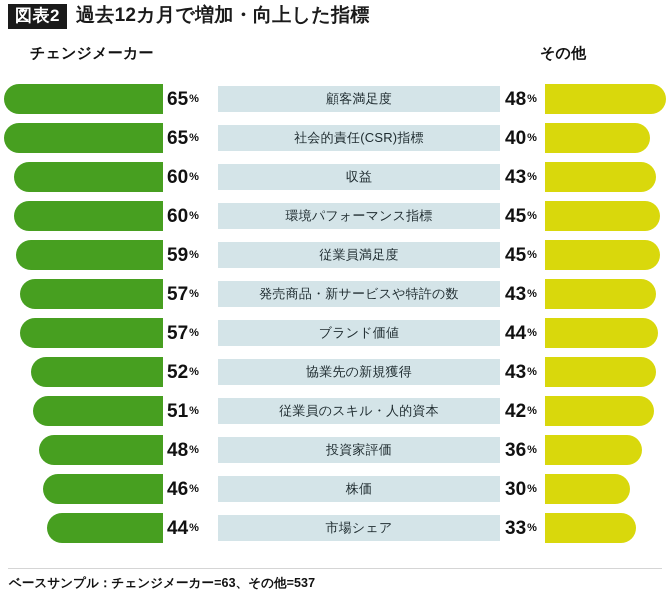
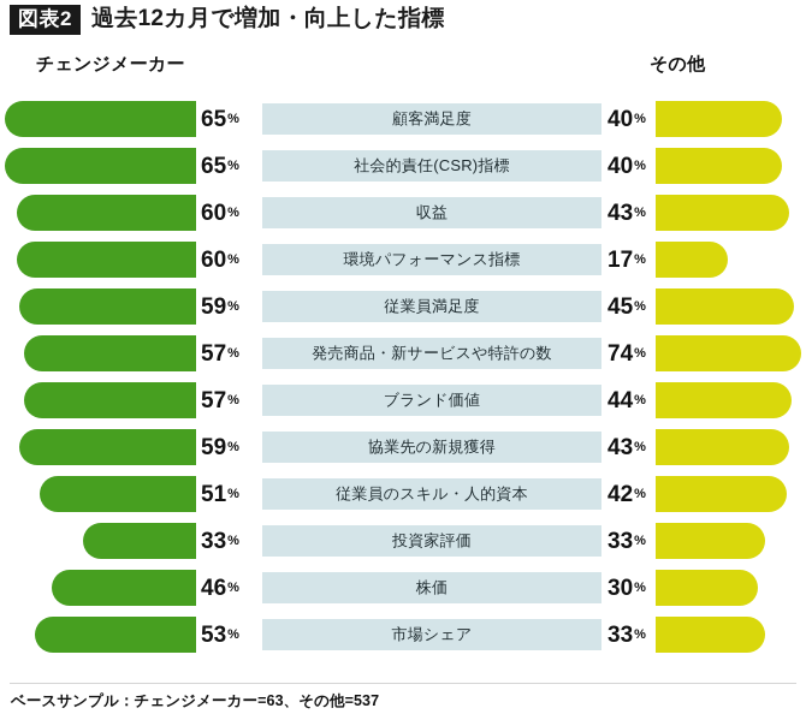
その他/顧客満足度: 48 -> 40
その他/環境パフォーマンス指標: 45 -> 17
その他/発売商品・新サービスや特許の数: 43 -> 74
チェンジメーカー/協業先の新規獲得: 52 -> 59
チェンジメーカー/投資家評価: 48 -> 33
その他/投資家評価: 36 -> 33
チェンジメーカー/市場シェア: 44 -> 53
